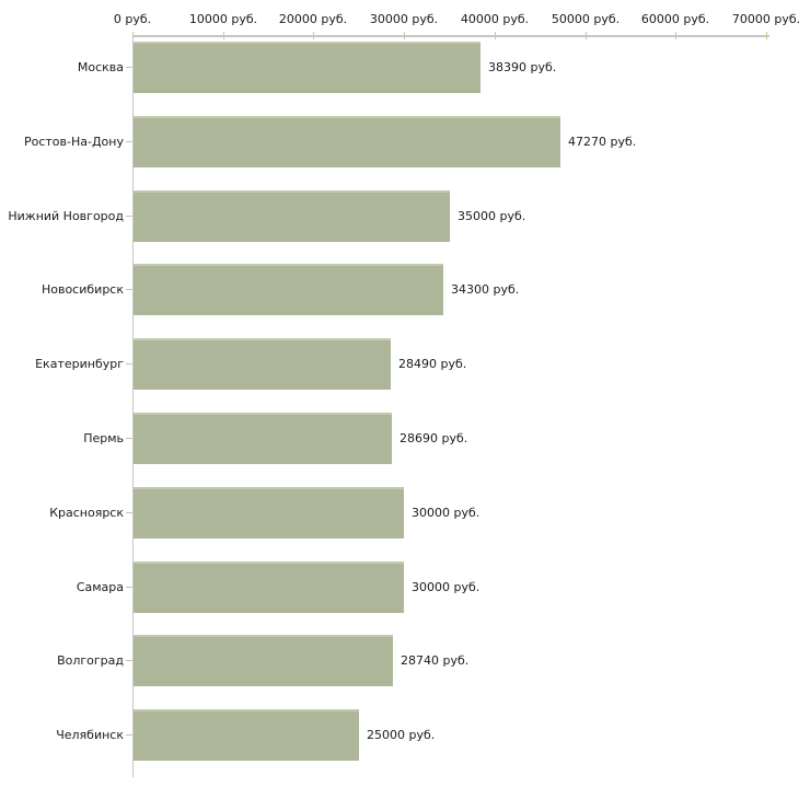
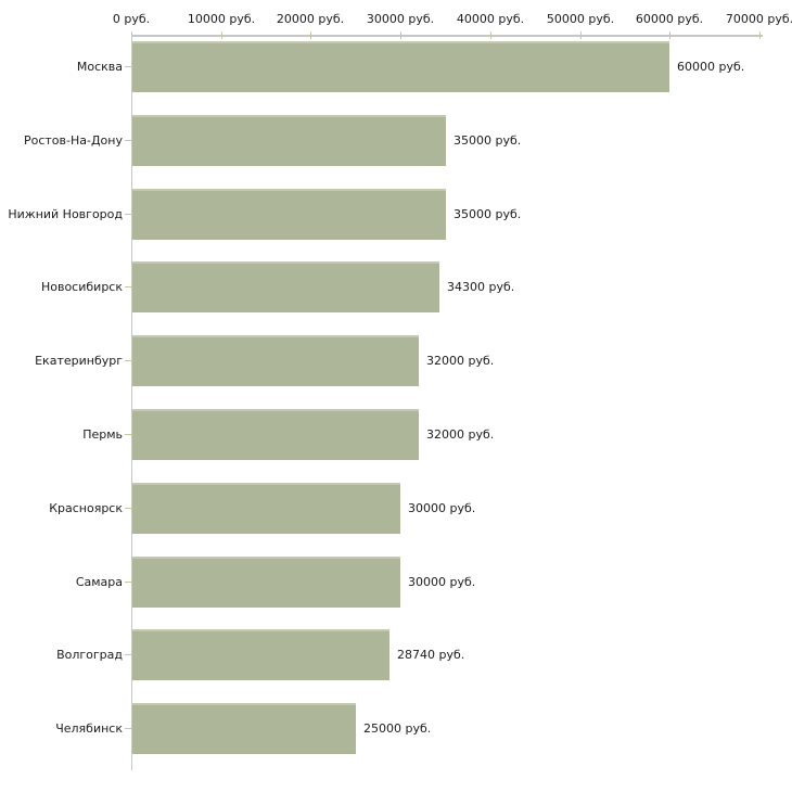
Москва: 38390 -> 60000
Ростов-На-Дону: 47270 -> 35000
Екатеринбург: 28490 -> 32000
Пермь: 28690 -> 32000
